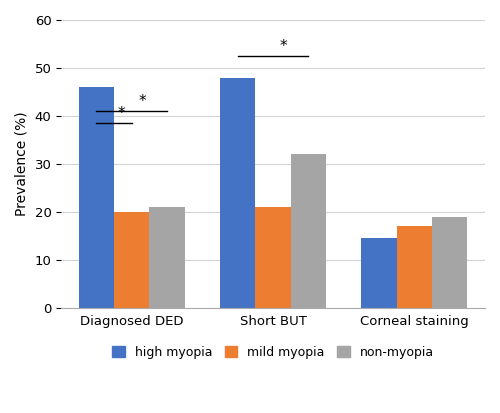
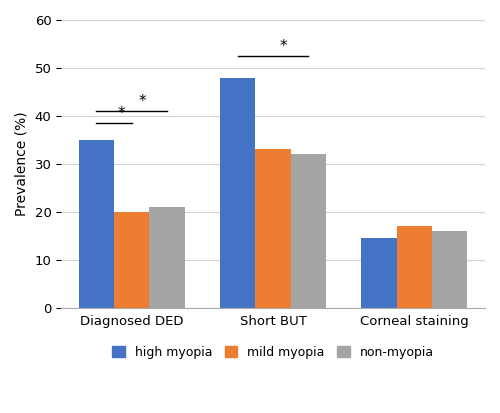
high myopia/Diagnosed DED: 46.0 -> 35.0
mild myopia/Short BUT: 21 -> 33
non-myopia/Corneal staining: 19 -> 16
